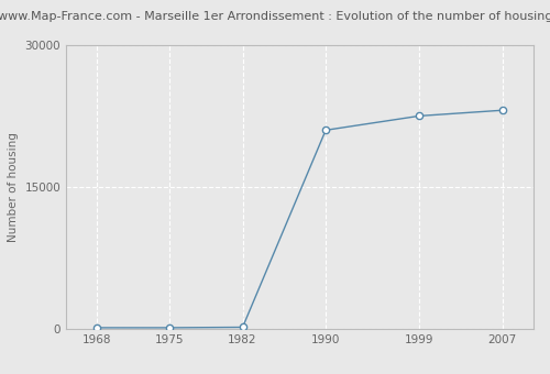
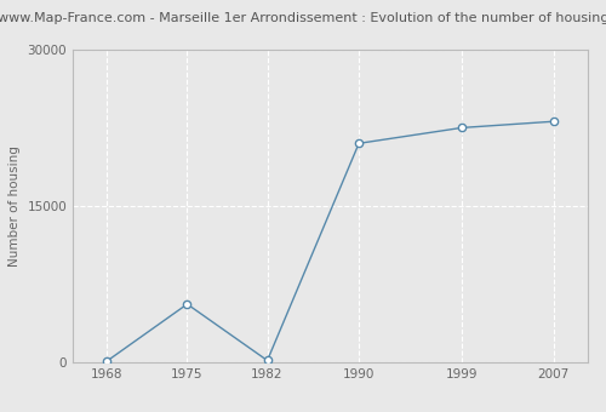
1975: 200 -> 5600
